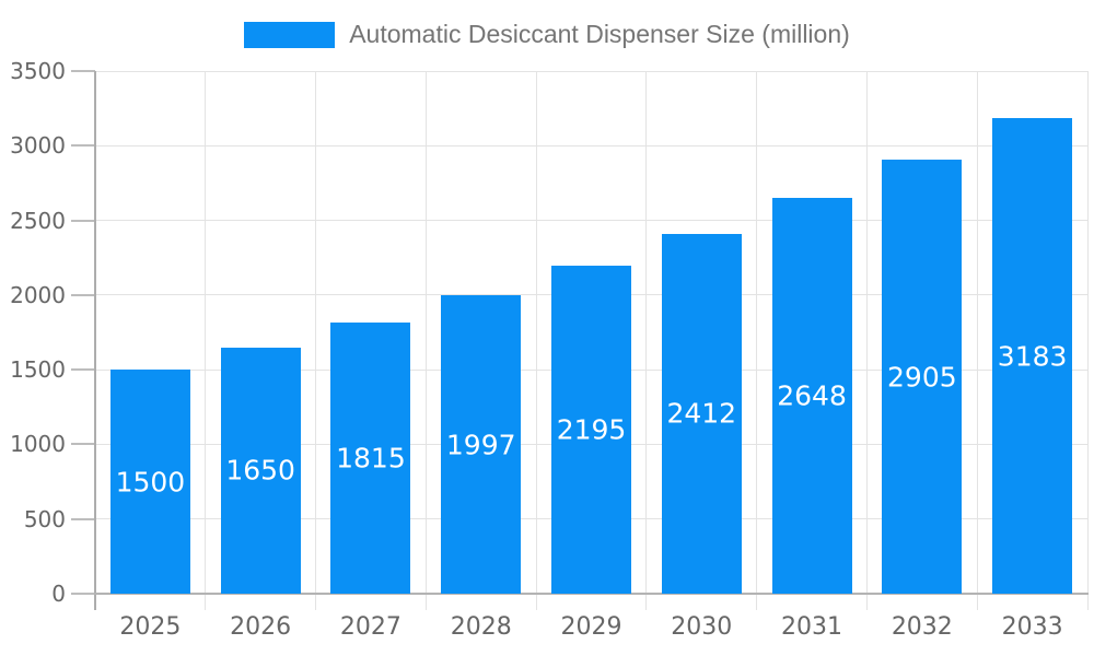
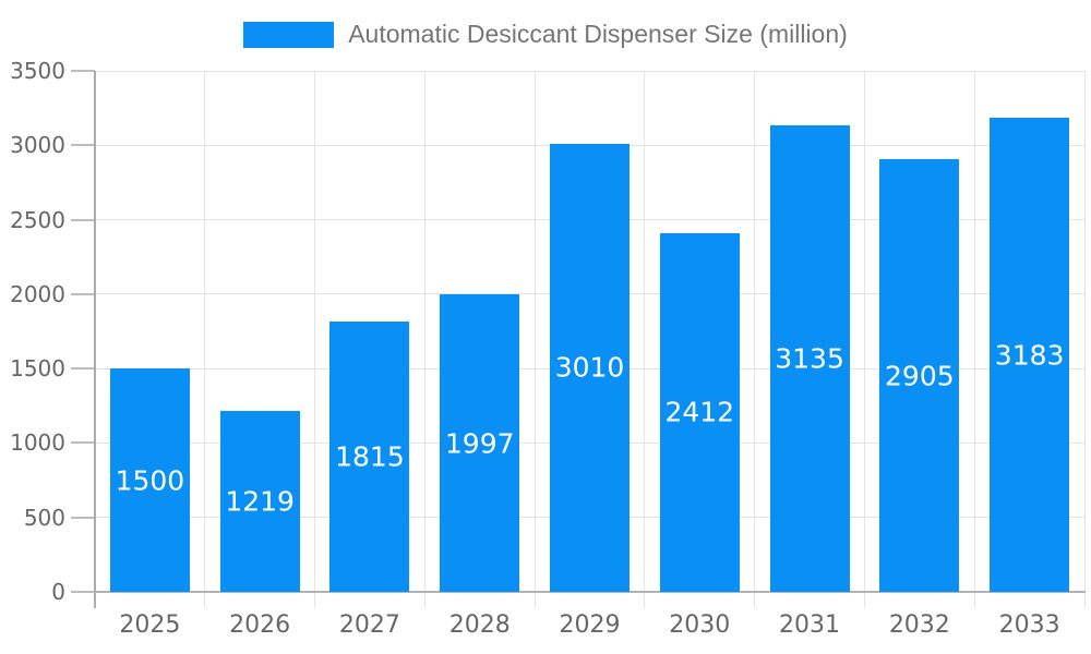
2026: 1650 -> 1219
2029: 2195 -> 3010
2031: 2648 -> 3135
